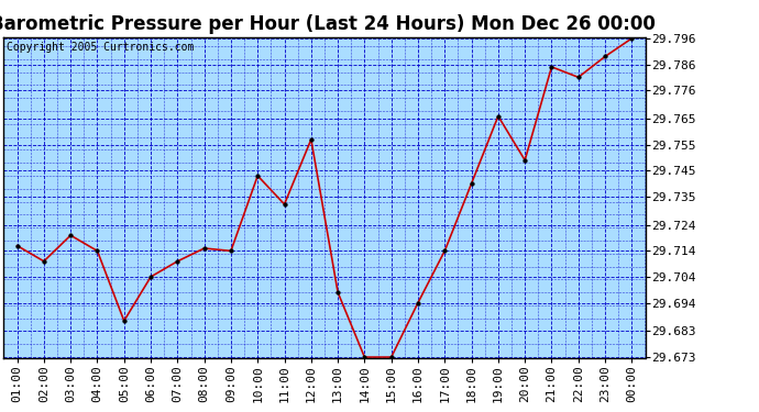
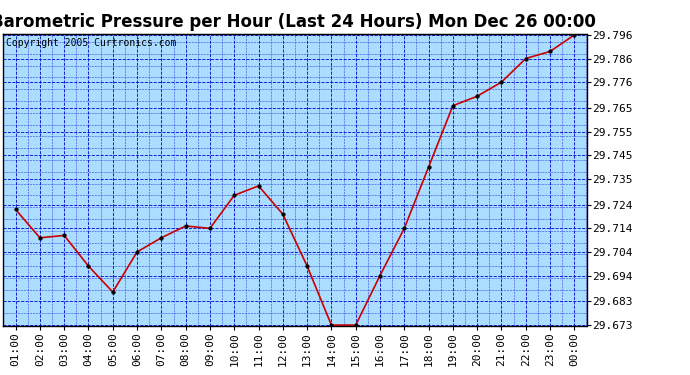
01:00: 29.716 -> 29.722
03:00: 29.720 -> 29.711
04:00: 29.714 -> 29.698
10:00: 29.743 -> 29.728
12:00: 29.757 -> 29.720
20:00: 29.749 -> 29.770
21:00: 29.785 -> 29.776
22:00: 29.781 -> 29.786
